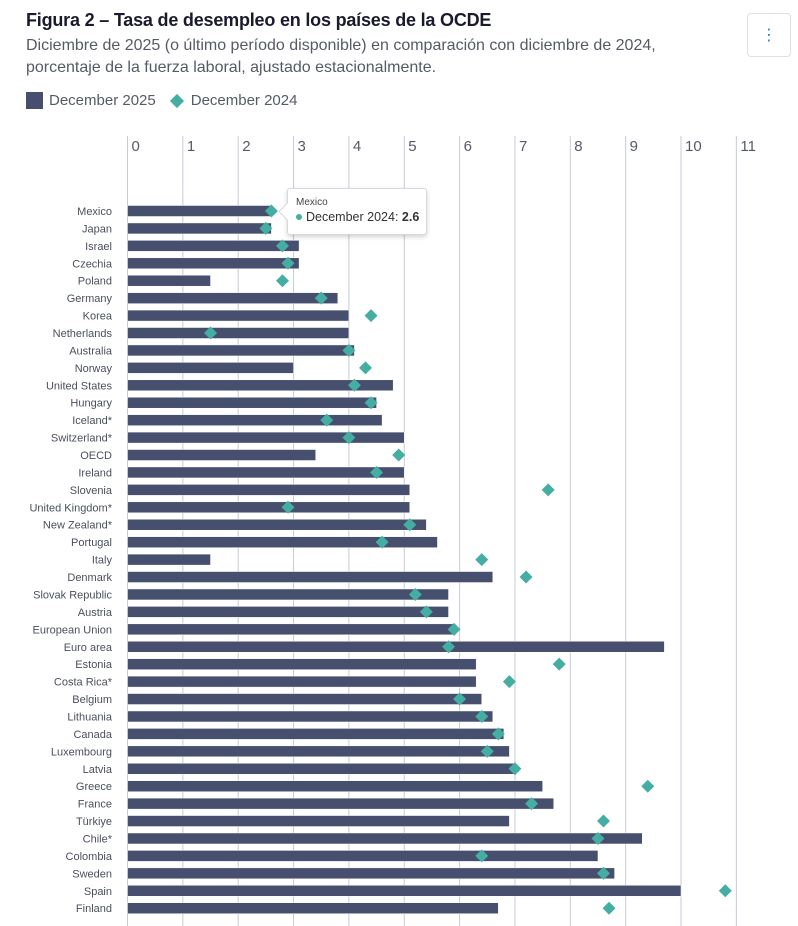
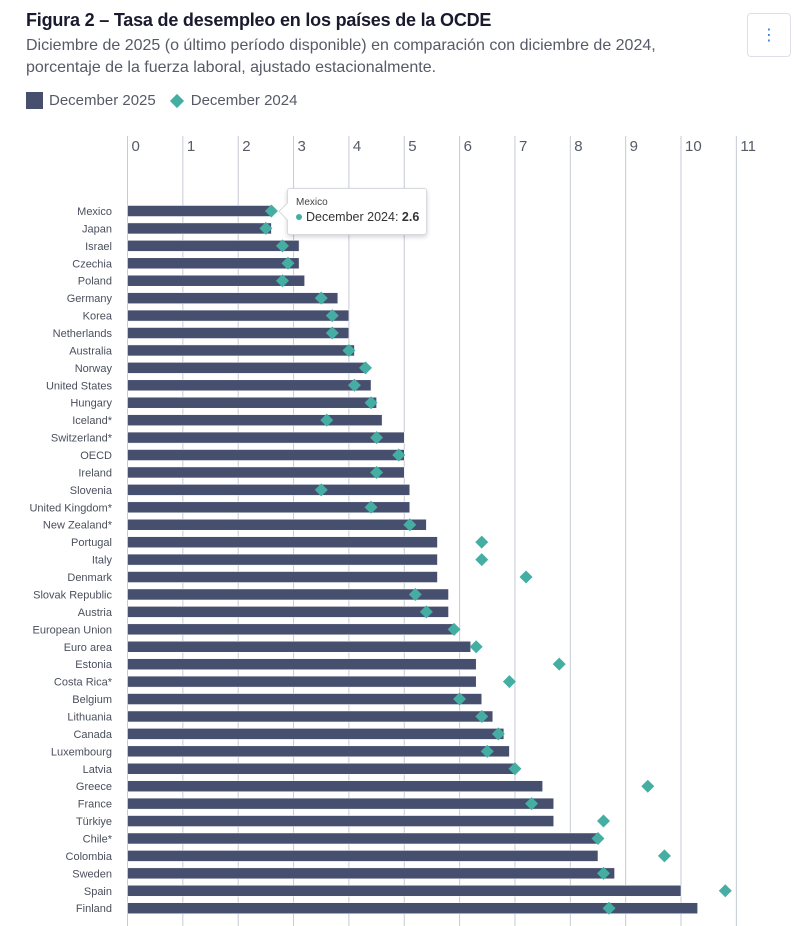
December 2025/Poland: 1.5 -> 3.2
December 2024/Korea: 4.4 -> 3.7
December 2024/Netherlands: 1.5 -> 3.7
December 2025/Norway: 3.0 -> 4.3
December 2025/United States: 4.8 -> 4.4
December 2024/Switzerland*: 4.0 -> 4.5
December 2025/OECD: 3.4 -> 5.0
December 2024/Slovenia: 7.6 -> 3.5
December 2024/United Kingdom*: 2.9 -> 4.4
December 2024/Portugal: 4.6 -> 6.4
December 2025/Italy: 1.5 -> 5.6
December 2025/Denmark: 6.6 -> 5.6
December 2025/Euro area: 9.7 -> 6.2
December 2024/Euro area: 5.8 -> 6.3
December 2025/Türkiye: 6.9 -> 7.7
December 2025/Chile*: 9.3 -> 8.5
December 2024/Colombia: 6.4 -> 9.7
December 2025/Finland: 6.7 -> 10.3
